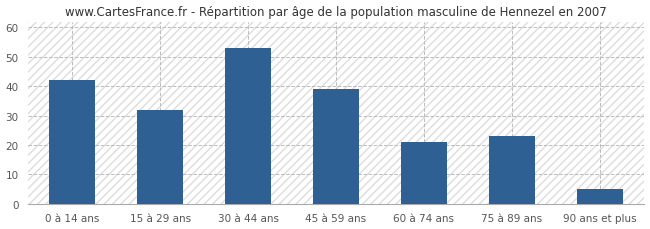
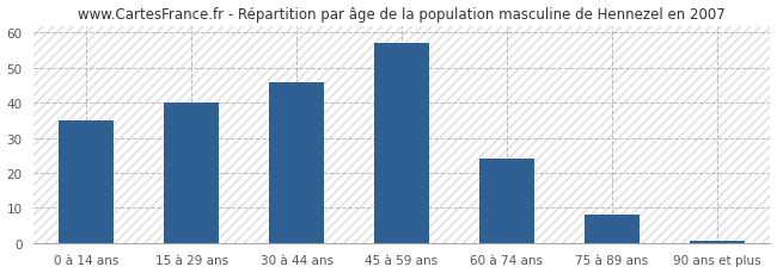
0 à 14 ans: 42.0 -> 35.0
15 à 29 ans: 32.0 -> 40.0
30 à 44 ans: 53.0 -> 46.0
45 à 59 ans: 39.0 -> 57.0
60 à 74 ans: 21.0 -> 24.0
75 à 89 ans: 23.0 -> 8.0
90 ans et plus: 5.0 -> 0.5
